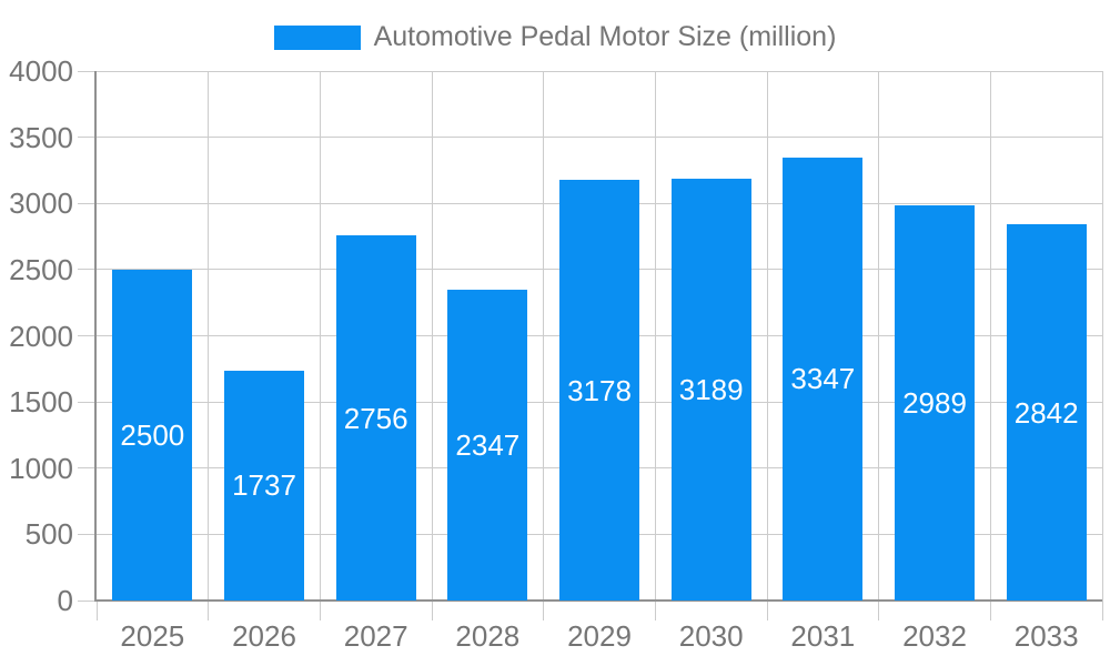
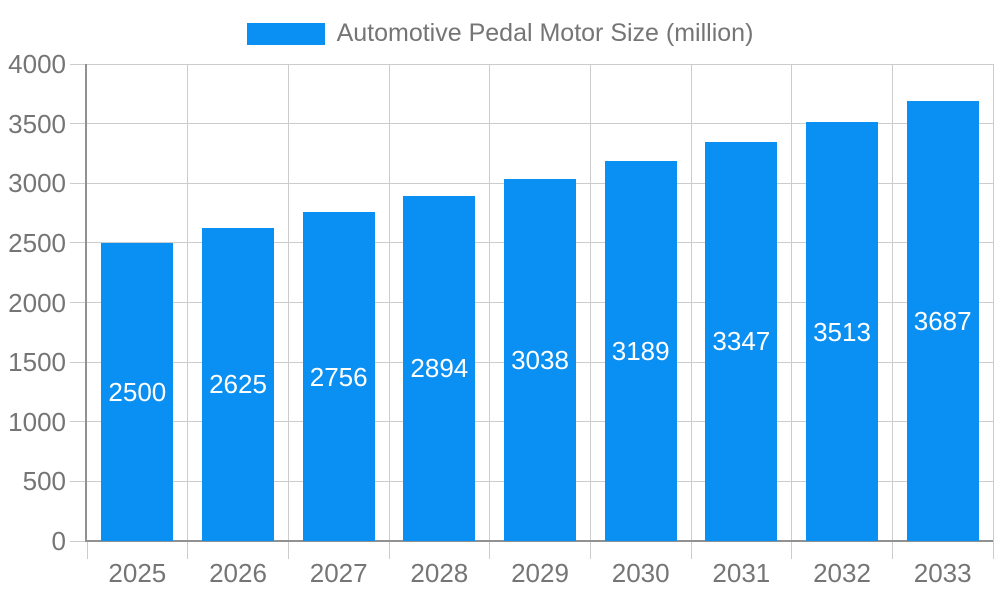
2026: 1737 -> 2625
2028: 2347 -> 2894
2029: 3178 -> 3038
2032: 2989 -> 3513
2033: 2842 -> 3687
